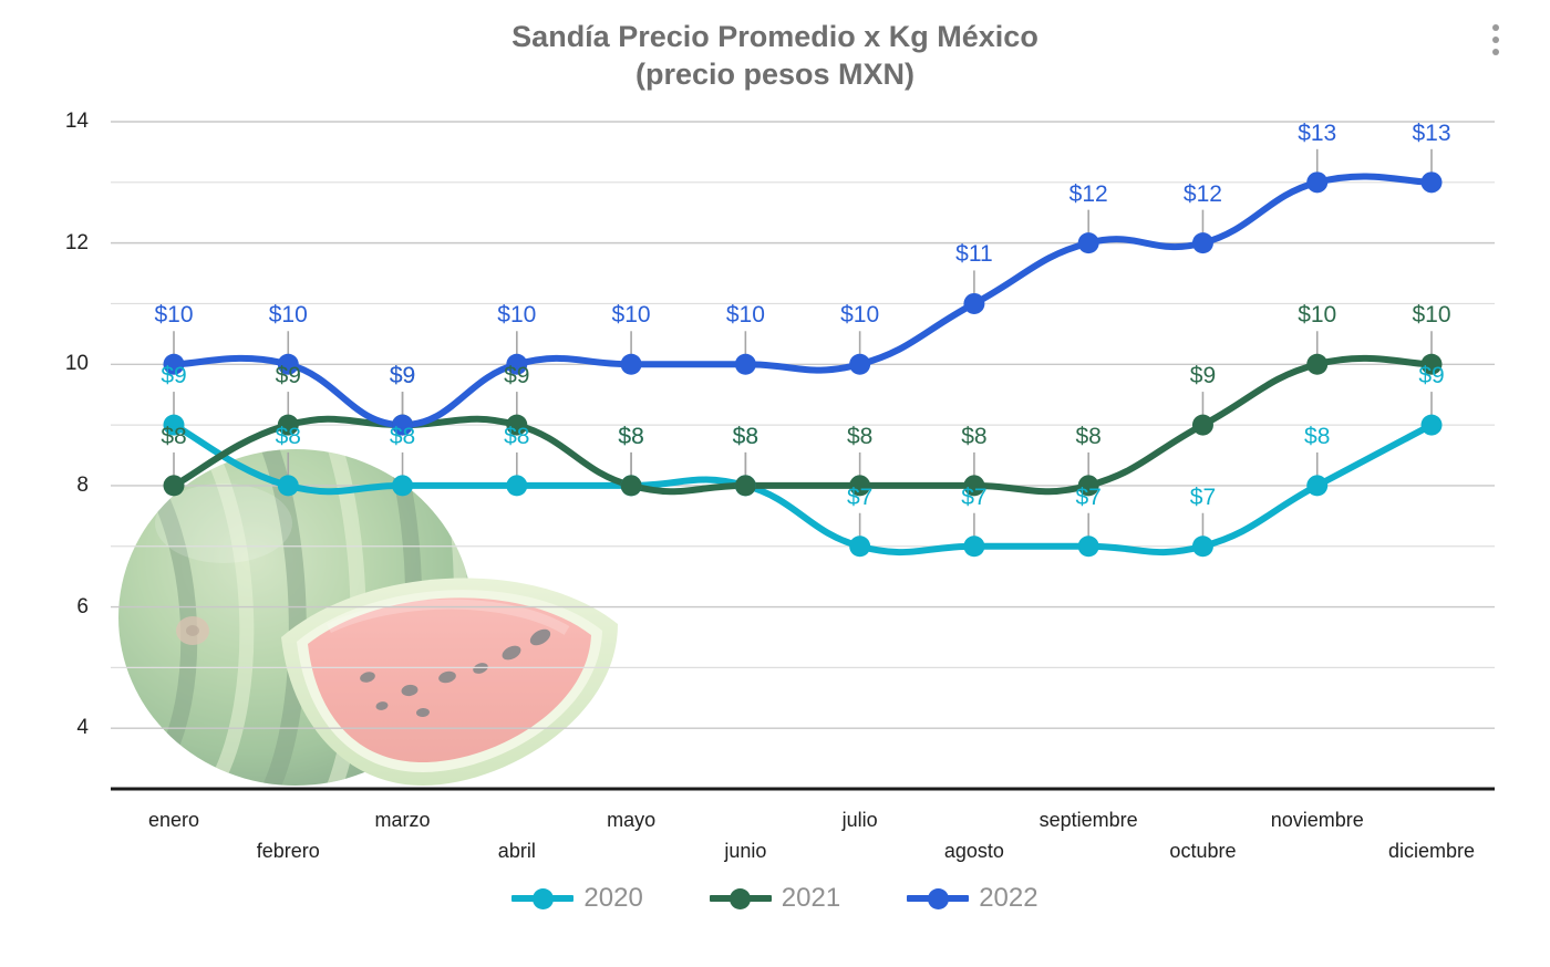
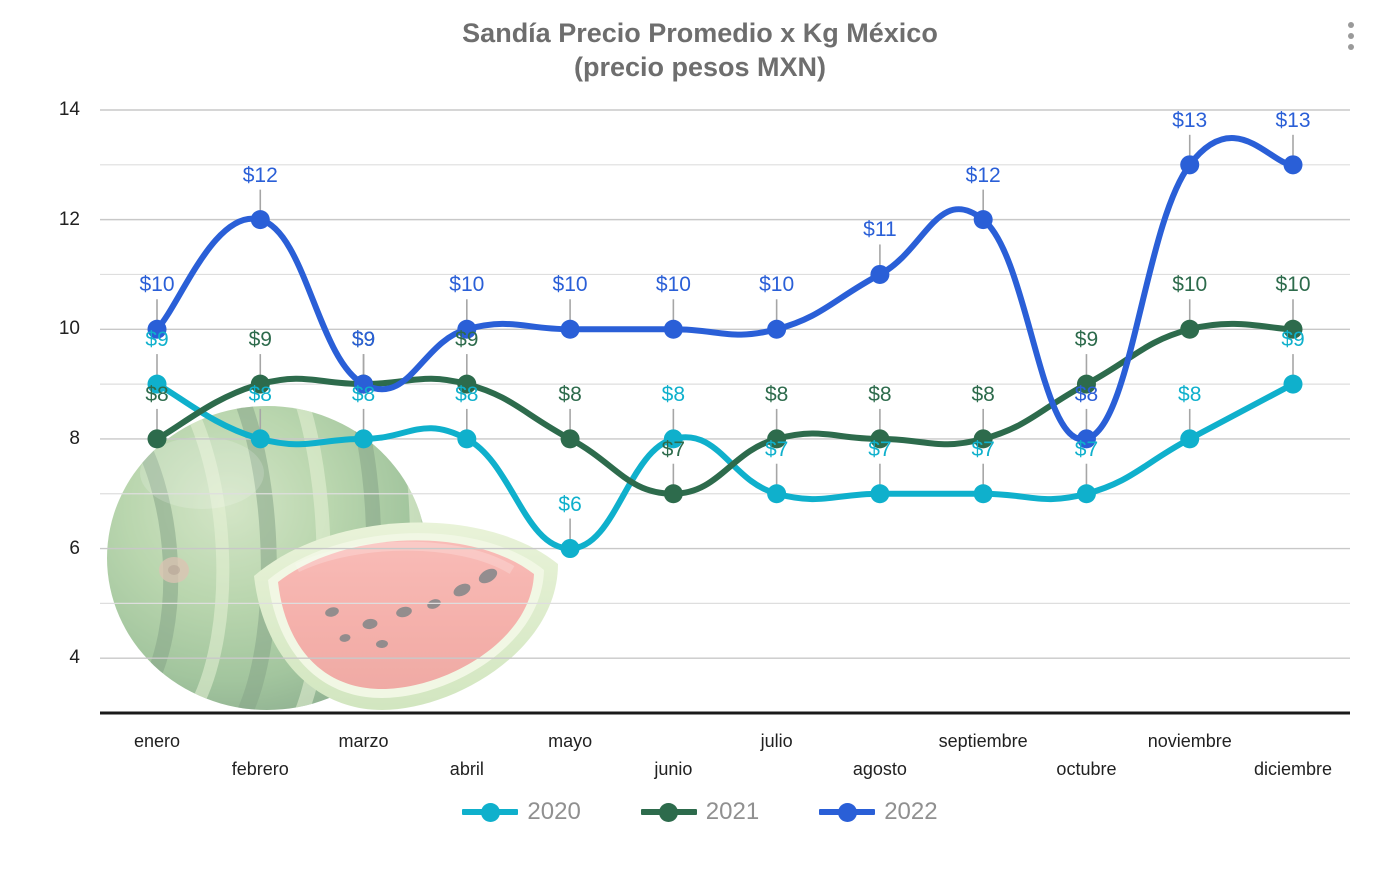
2022/febrero: $10 -> $12
2020/mayo: $8 -> $6
2021/junio: $8 -> $7
2022/octubre: $12 -> $8
